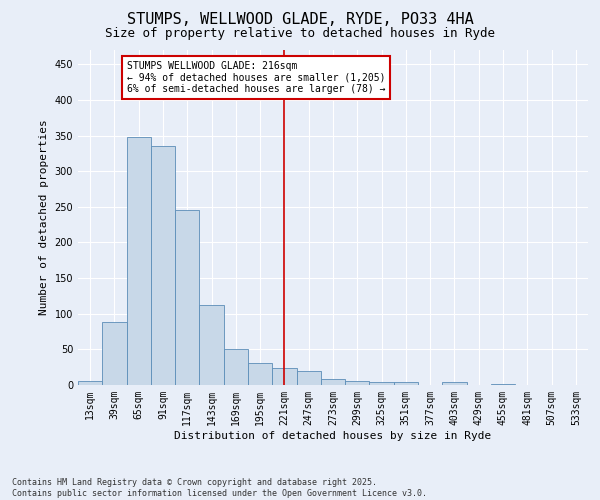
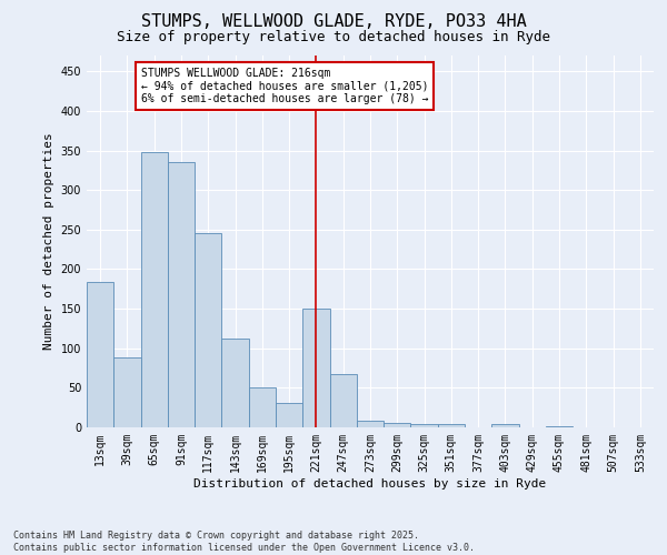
13sqm: 5 -> 184
221sqm: 24 -> 150
247sqm: 19 -> 68
